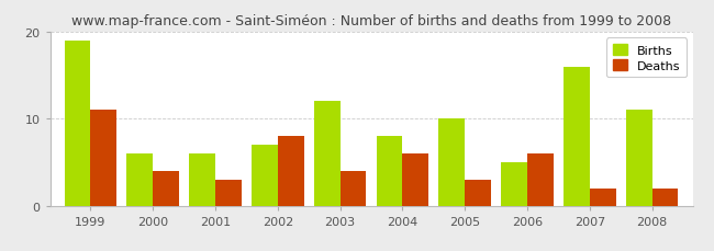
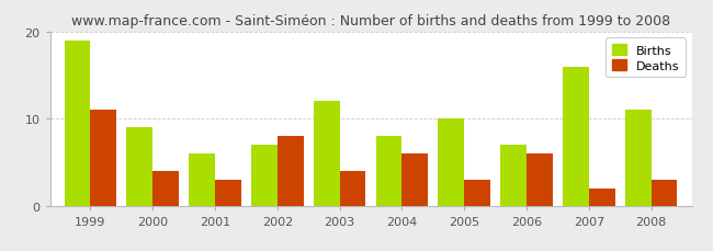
Births/2000: 6 -> 9
Births/2006: 5 -> 7
Deaths/2008: 2 -> 3
